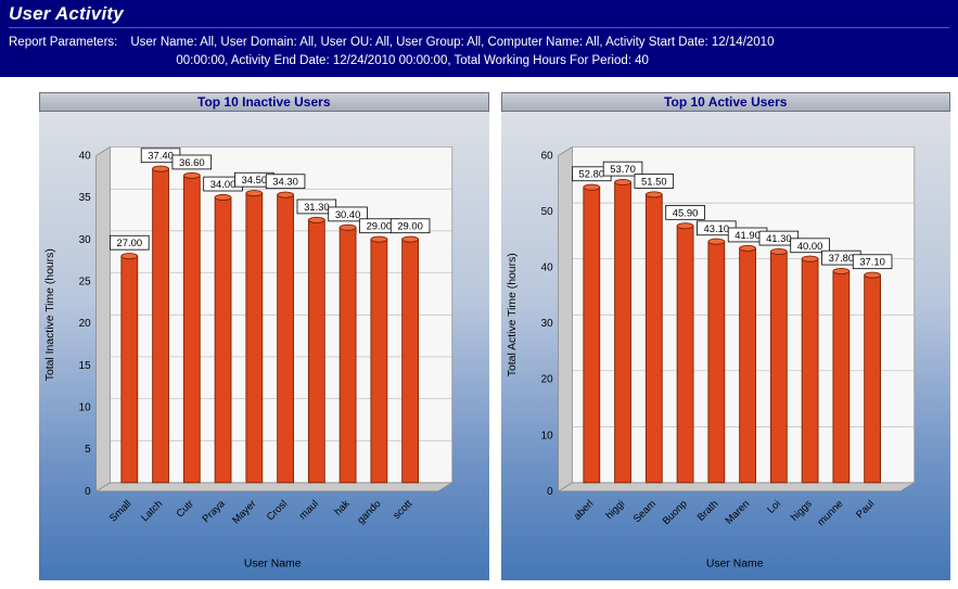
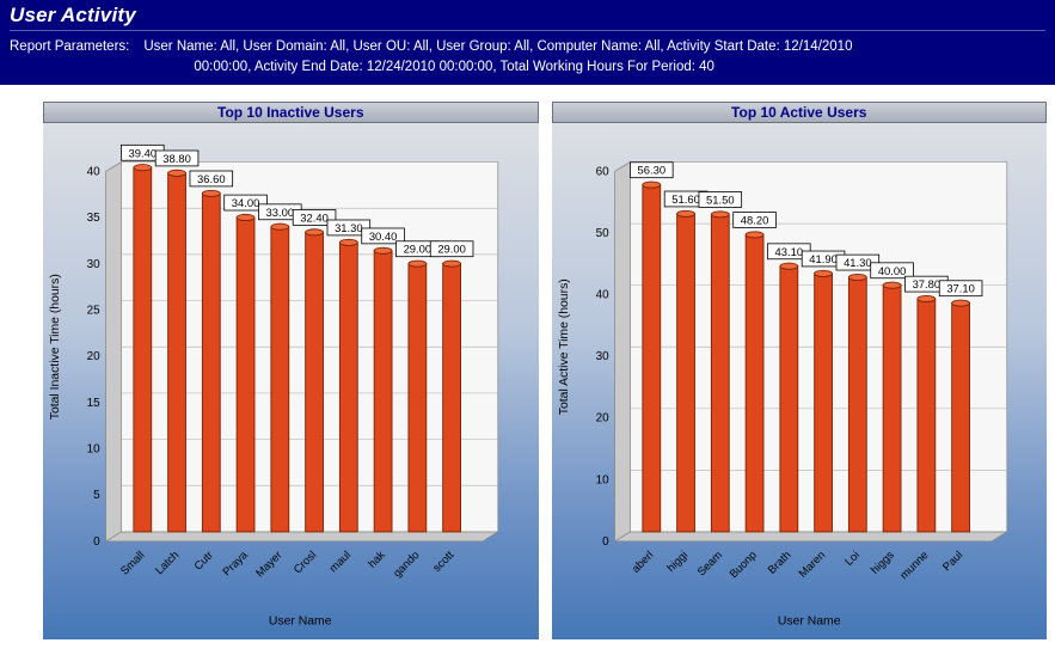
Top 10 Inactive Users/Small: 27.00 -> 39.40
Top 10 Inactive Users/Latch: 37.40 -> 38.80
Top 10 Inactive Users/Mayer: 34.50 -> 33.00
Top 10 Inactive Users/Crosl: 34.30 -> 32.40
Top 10 Active Users/aberl: 52.80 -> 56.30
Top 10 Active Users/higgi: 53.70 -> 51.60
Top 10 Active Users/Buonp: 45.90 -> 48.20
